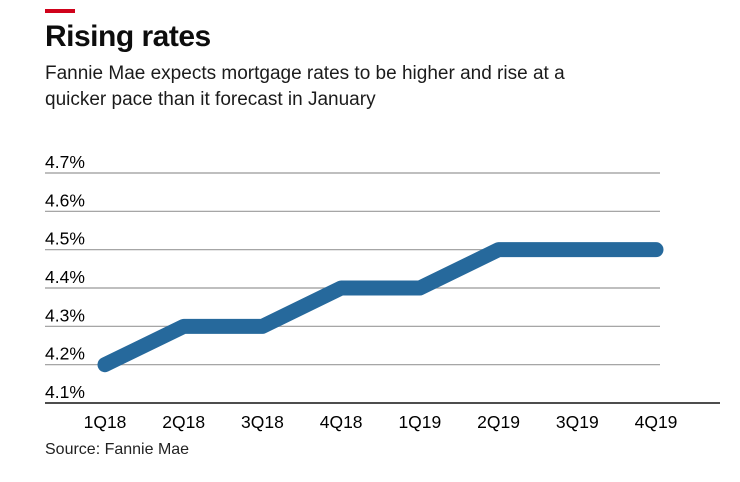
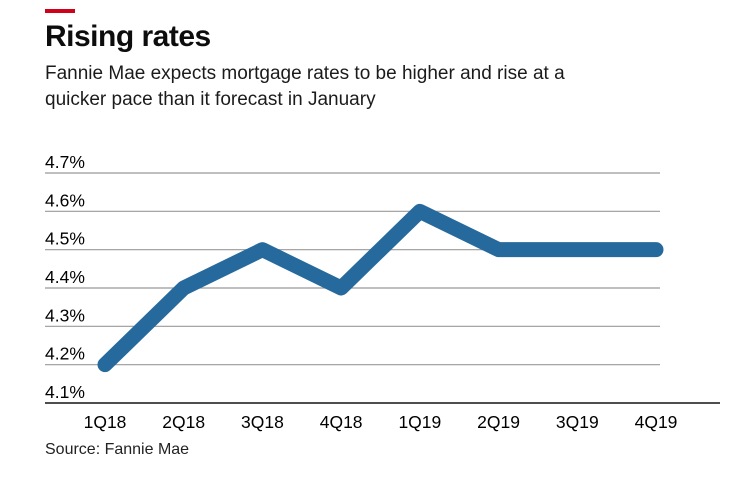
2Q18: 4.3% -> 4.4%
3Q18: 4.3% -> 4.5%
1Q19: 4.4% -> 4.6%
